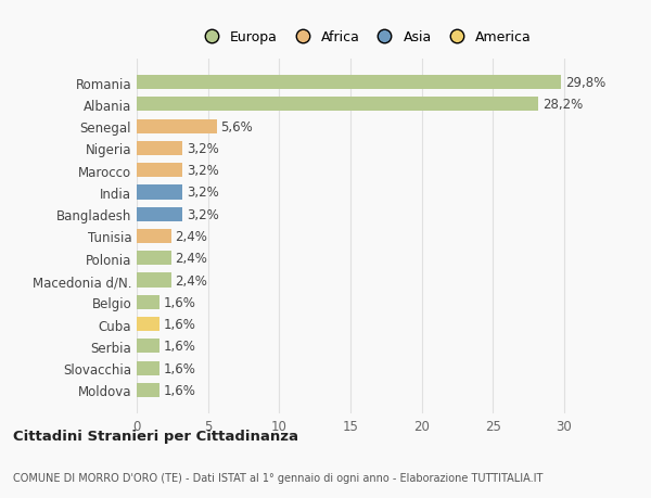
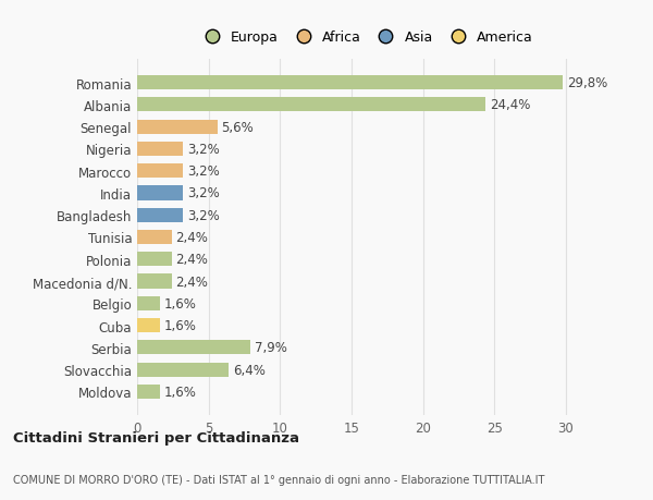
Albania: 28,2% -> 24,4%
Serbia: 1,6% -> 7,9%
Slovacchia: 1,6% -> 6,4%
